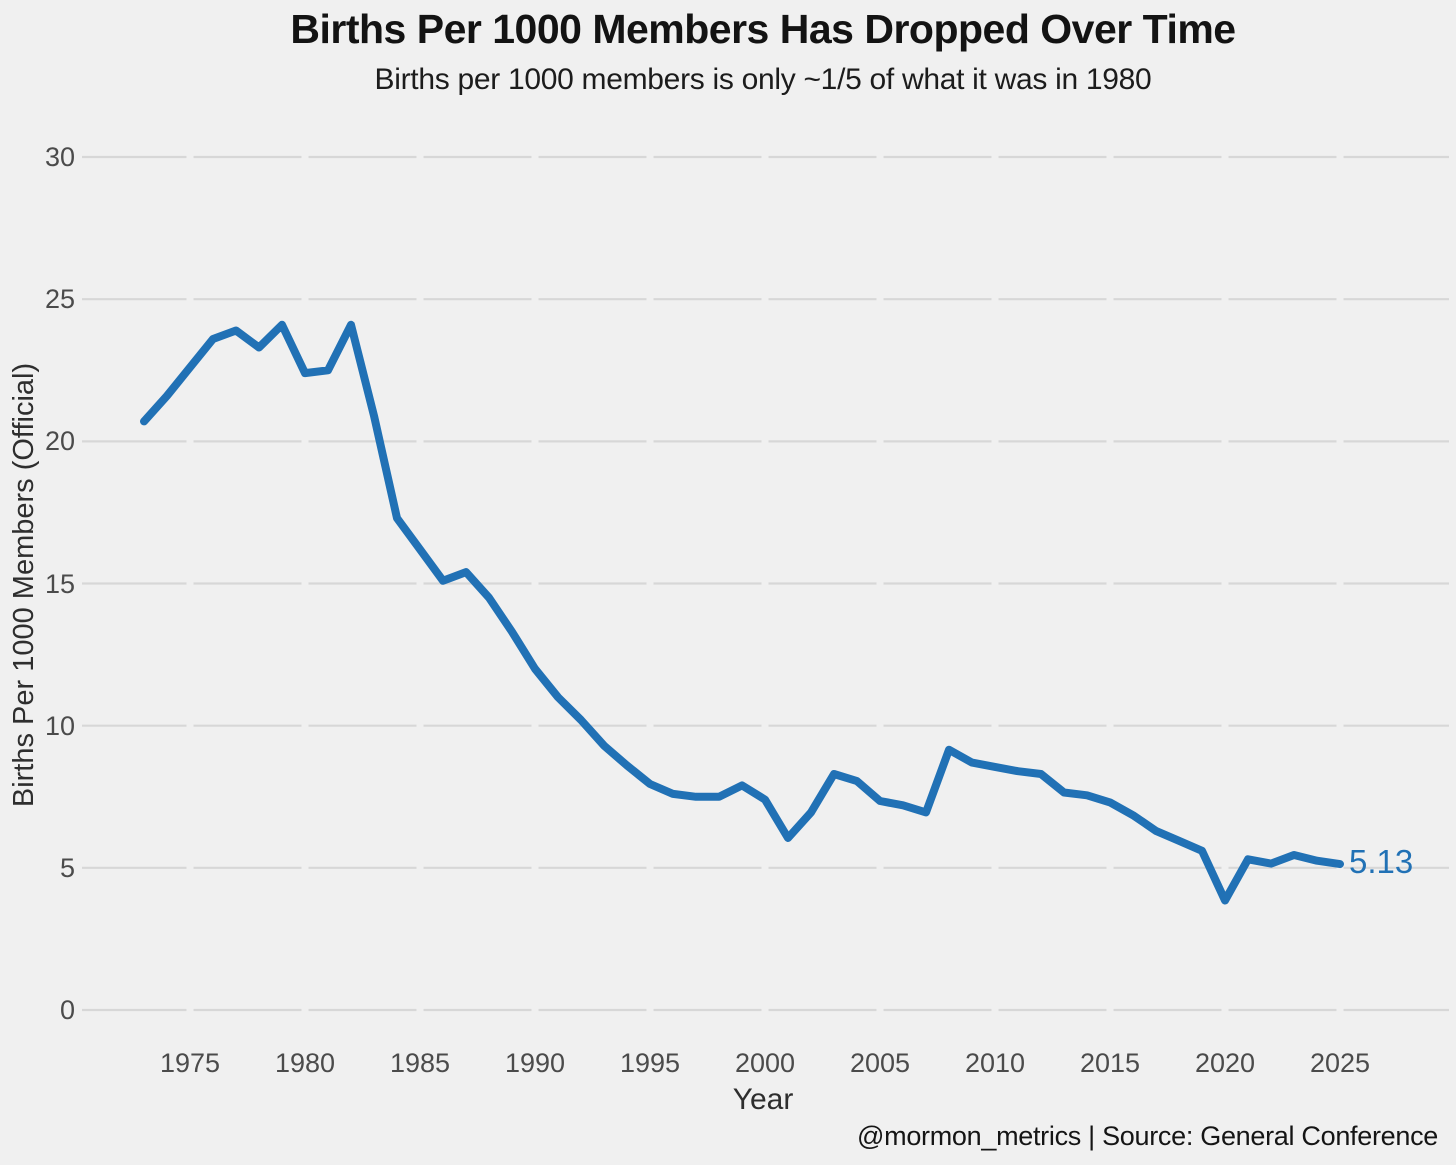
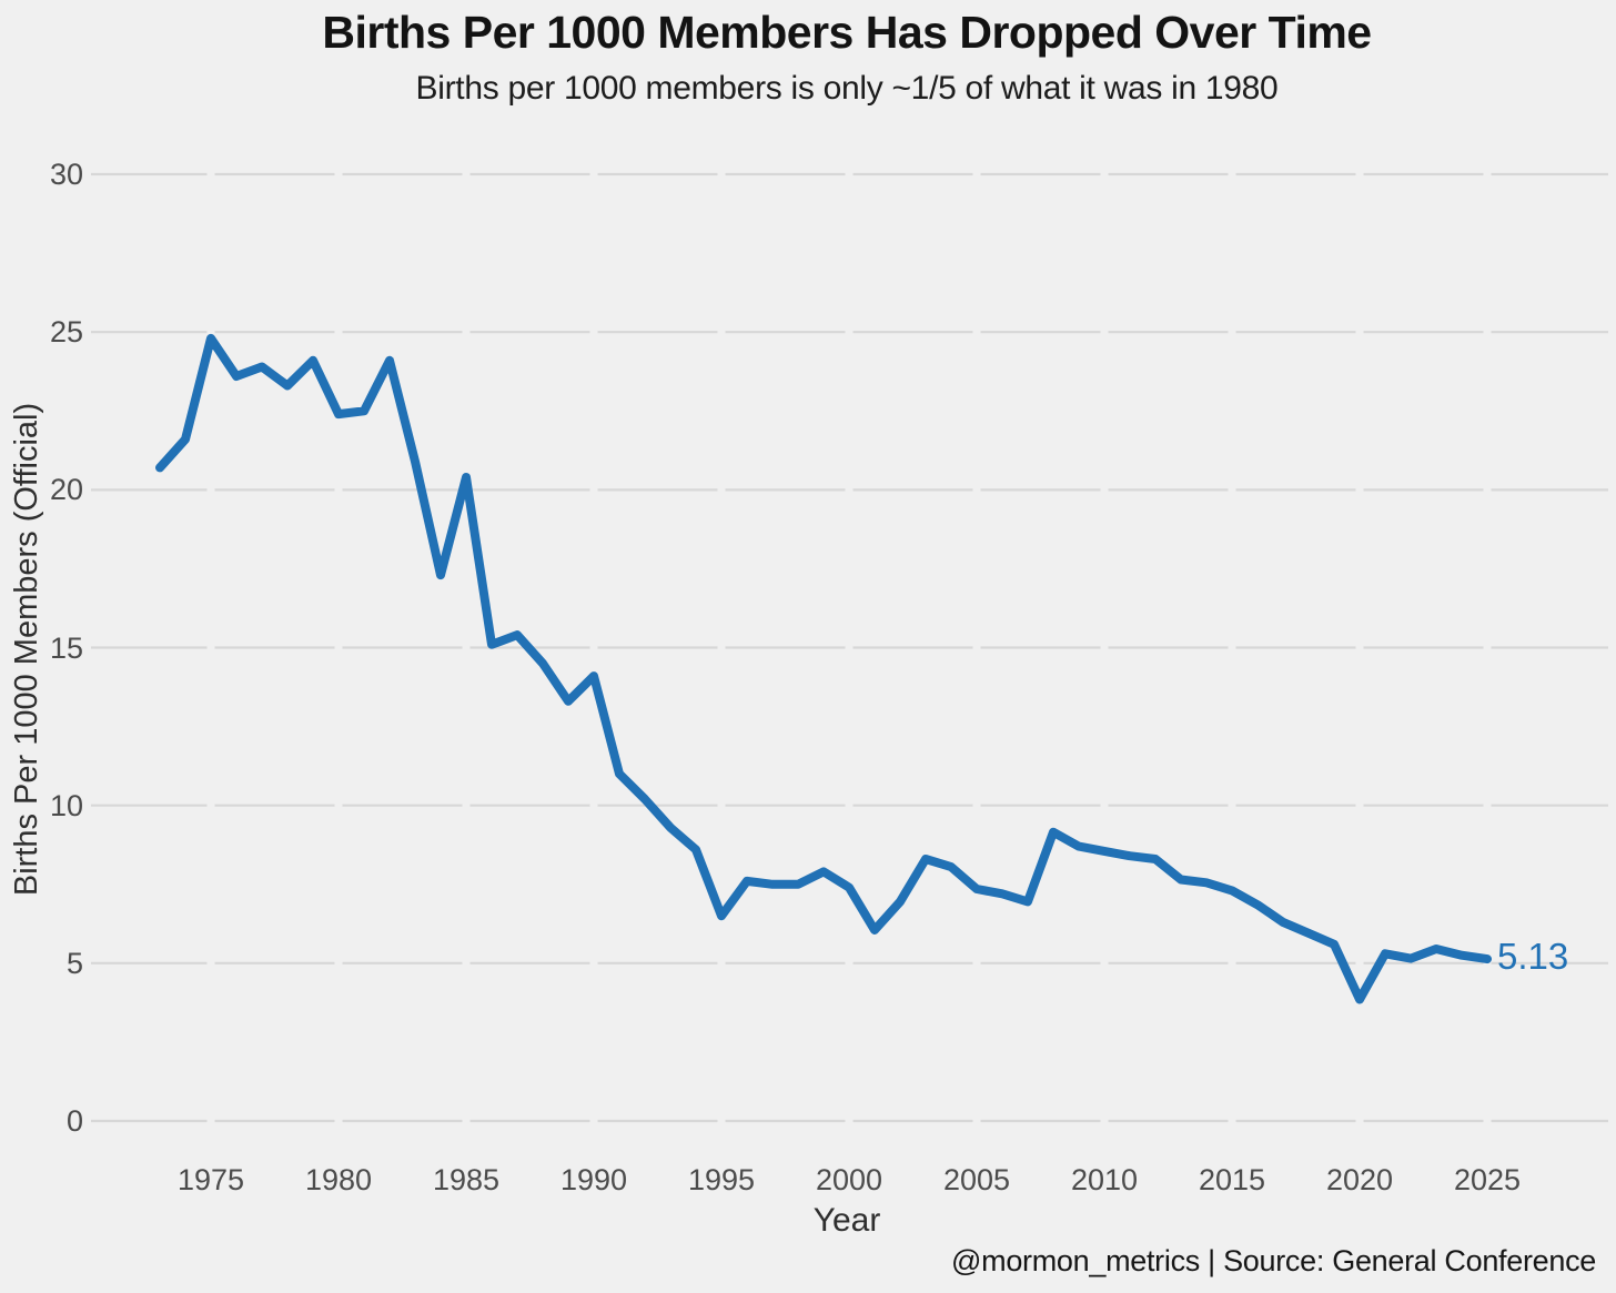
1975: 22.6 -> 24.8
1985: 16.2 -> 20.4
1990: 12.0 -> 14.1
1995: 8.0 -> 6.5
